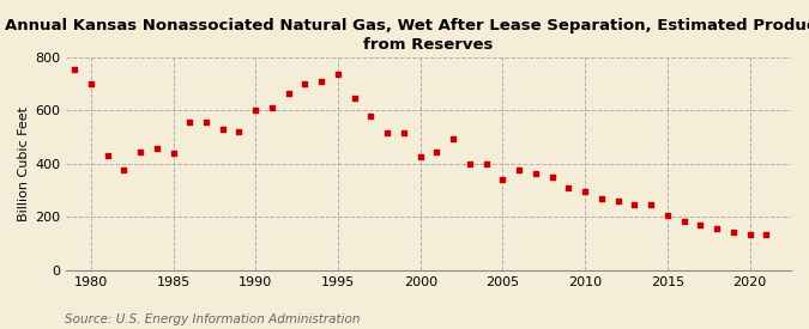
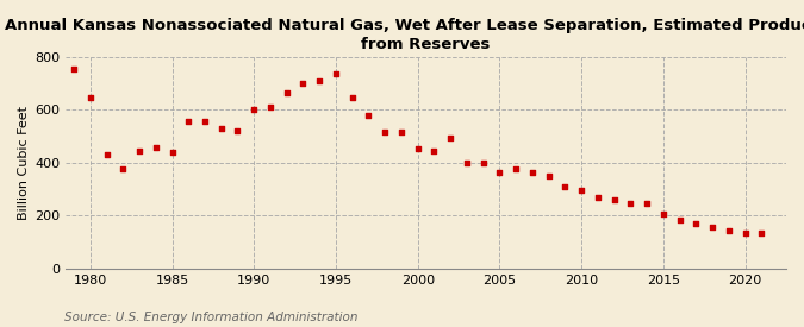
1980: 700 -> 645
2000: 425 -> 455
2005: 340 -> 365
